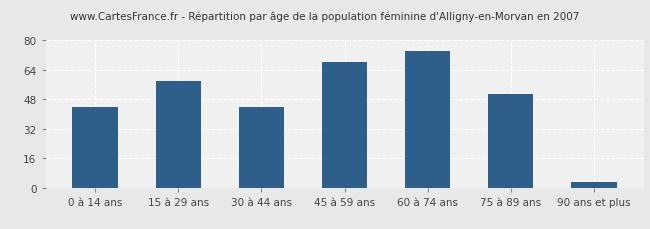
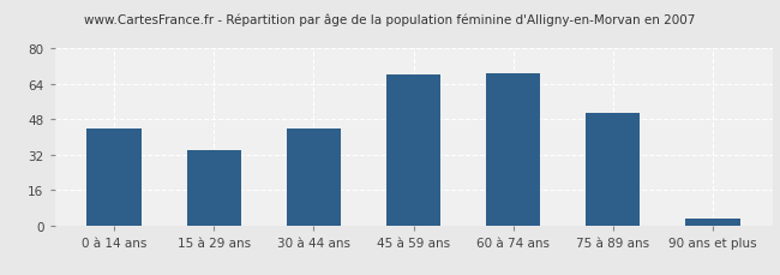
15 à 29 ans: 58 -> 34
60 à 74 ans: 74 -> 69
